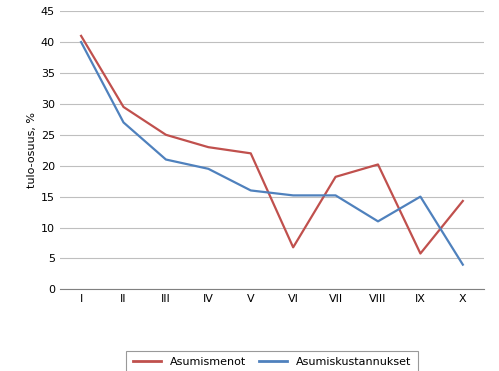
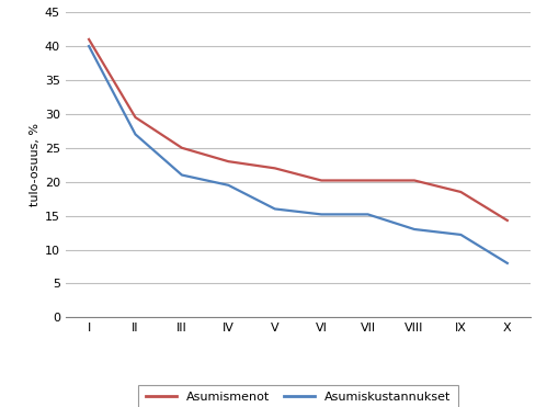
Asumismenot/VI: 6.8 -> 20.2
Asumismenot/VII: 18.2 -> 20.2
Asumiskustannukset/VIII: 11.0 -> 13.0
Asumismenot/IX: 5.8 -> 18.5
Asumiskustannukset/IX: 15.0 -> 12.2
Asumiskustannukset/X: 4.0 -> 8.0
